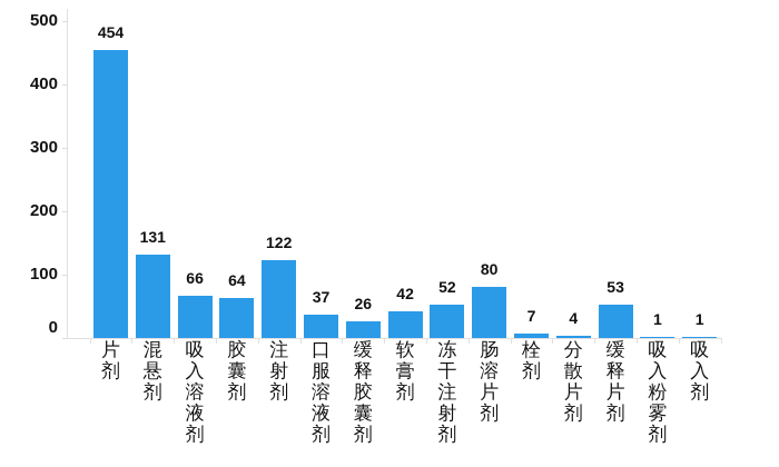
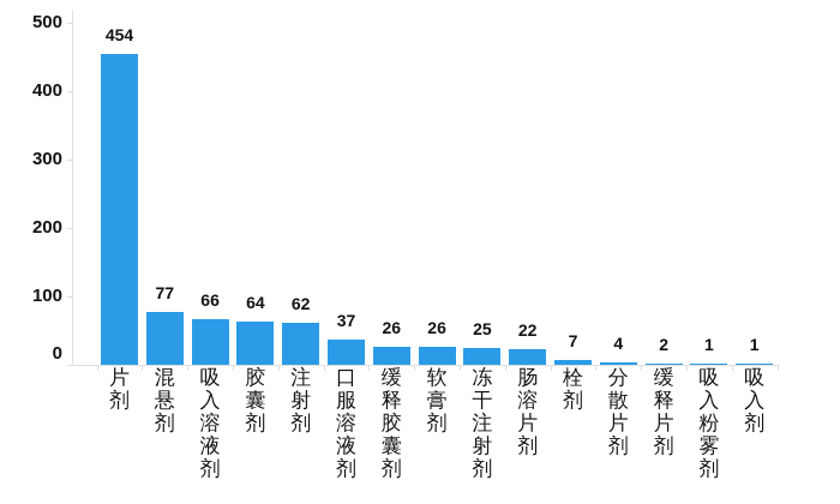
混悬剂: 131 -> 77
注射剂: 122 -> 62
软膏剂: 42 -> 26
冻干注射剂: 52 -> 25
肠溶片剂: 80 -> 22
缓释片剂: 53 -> 2
